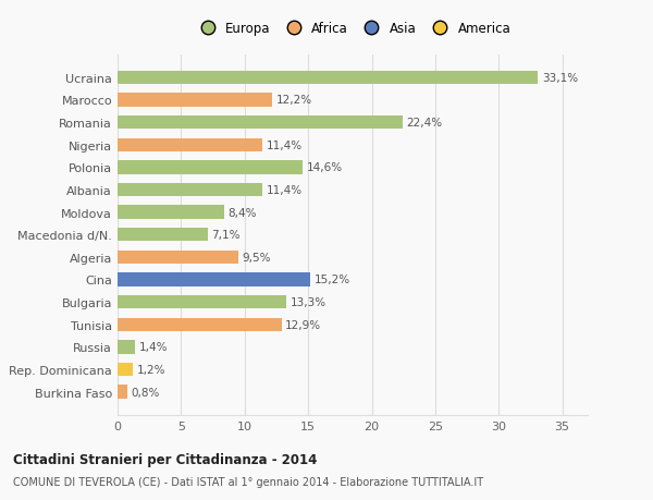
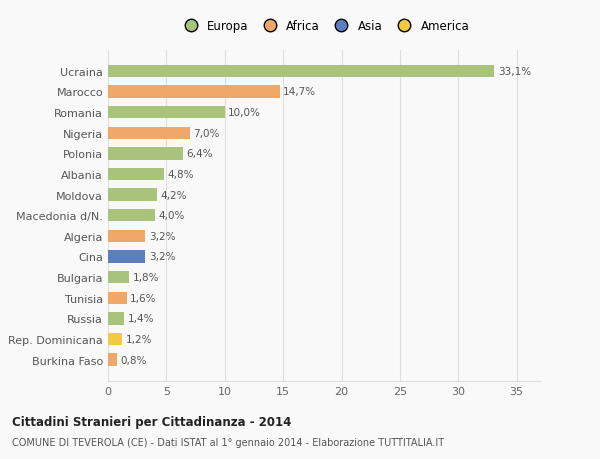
Marocco: 12,2% -> 14,7%
Romania: 22,4% -> 10,0%
Nigeria: 11,4% -> 7,0%
Polonia: 14,6% -> 6,4%
Albania: 11,4% -> 4,8%
Moldova: 8,4% -> 4,2%
Macedonia d/N.: 7,1% -> 4,0%
Algeria: 9,5% -> 3,2%
Cina: 15,2% -> 3,2%
Bulgaria: 13,3% -> 1,8%
Tunisia: 12,9% -> 1,6%
